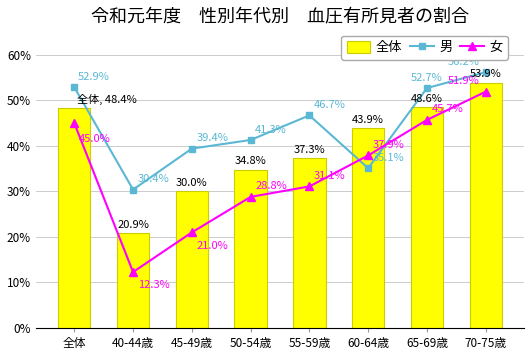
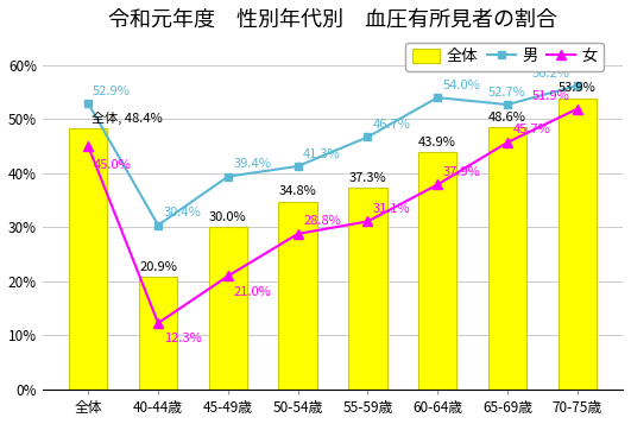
男/60-64歳: 35.1% -> 54.0%
